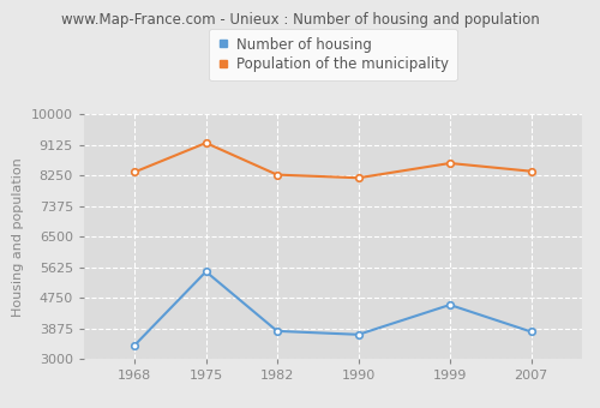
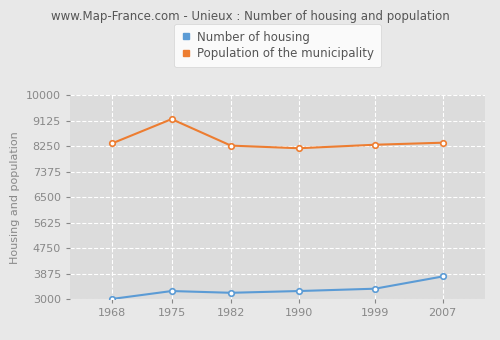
Number of housing/1968: 3400 -> 3010
Number of housing/1975: 5500 -> 3280
Number of housing/1982: 3800 -> 3220
Number of housing/1990: 3700 -> 3280
Number of housing/1999: 4550 -> 3360
Population of the municipality/1999: 8600 -> 8300
